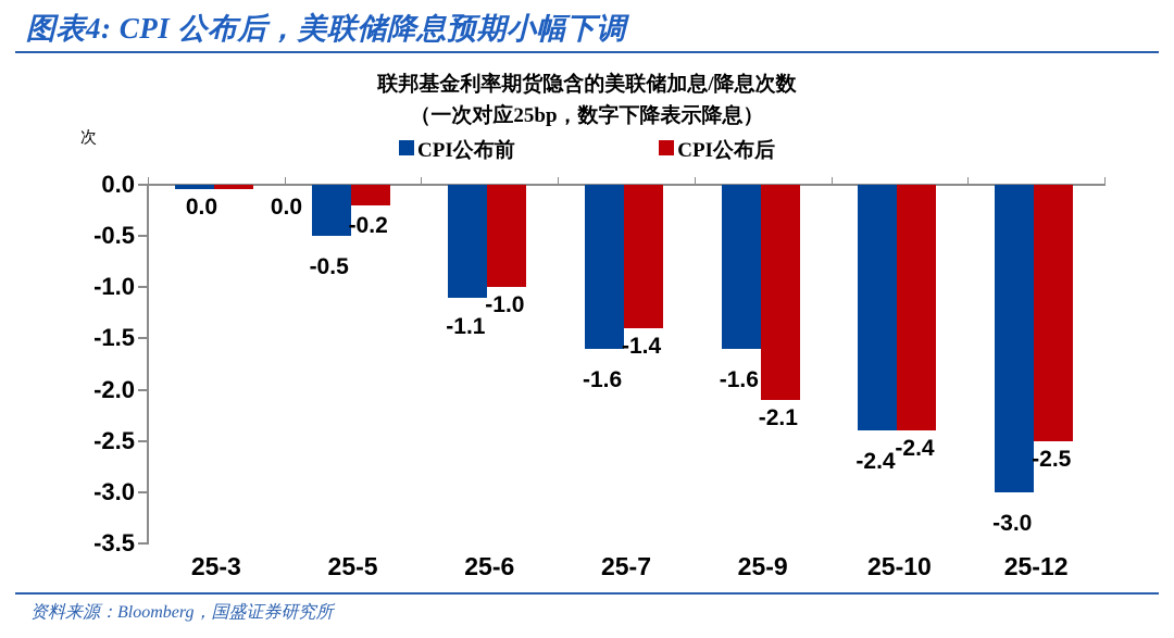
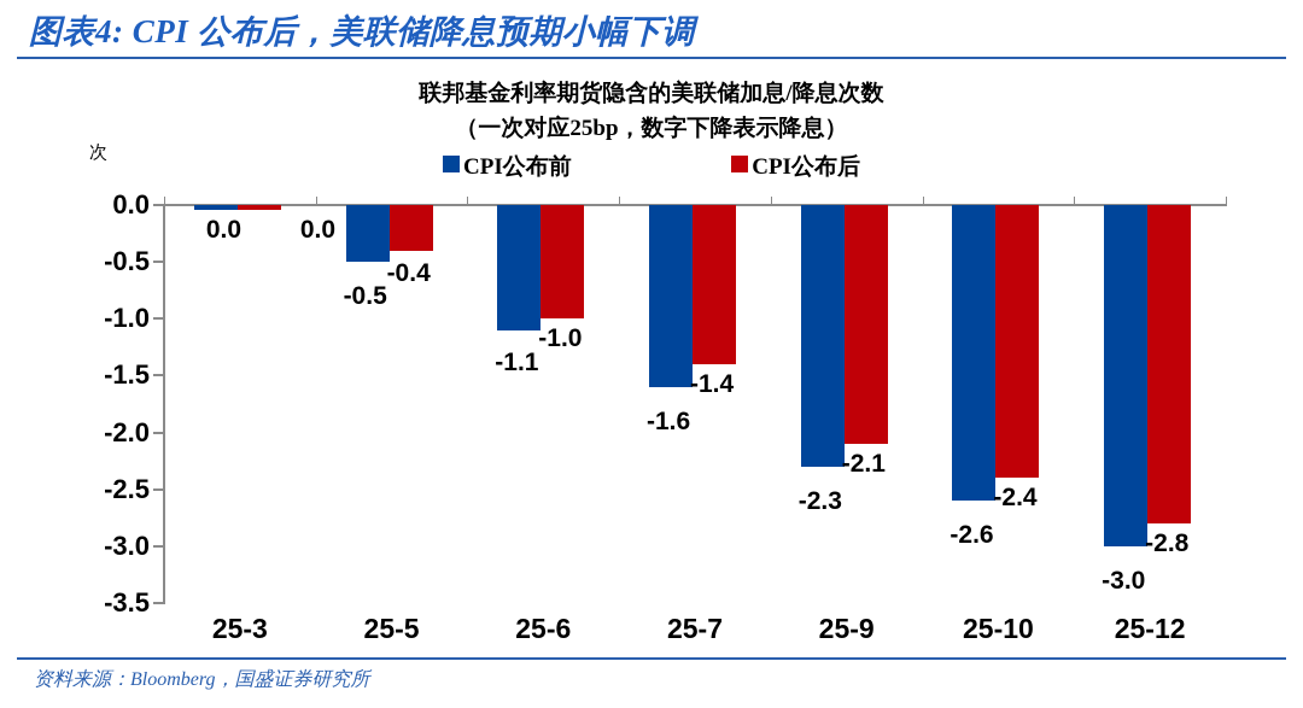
CPI公布后/25-5: -0.2 -> -0.4
CPI公布前/25-9: -1.6 -> -2.3
CPI公布前/25-10: -2.4 -> -2.6
CPI公布后/25-12: -2.5 -> -2.8
